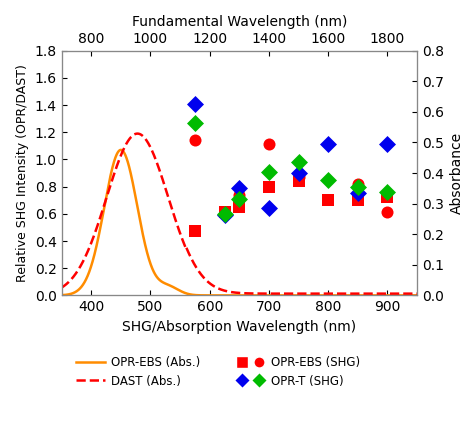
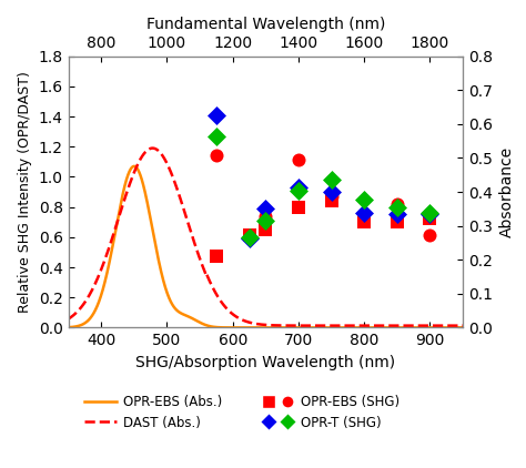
OPR-T (SHG)/700: 0.64 -> 0.93
OPR-T (SHG)/800: 1.11 -> 0.76
OPR-T (SHG)/900: 1.11 -> 0.75
